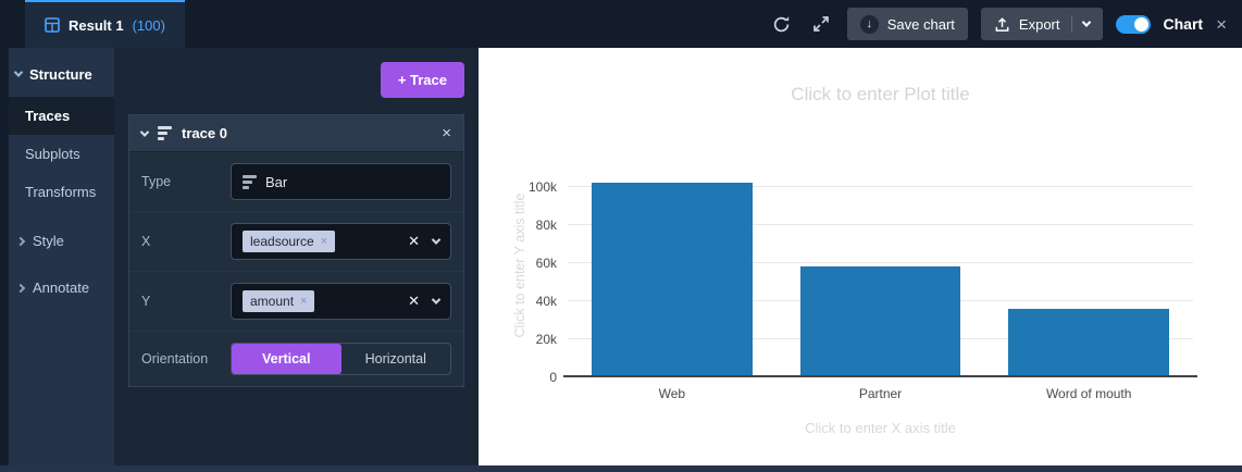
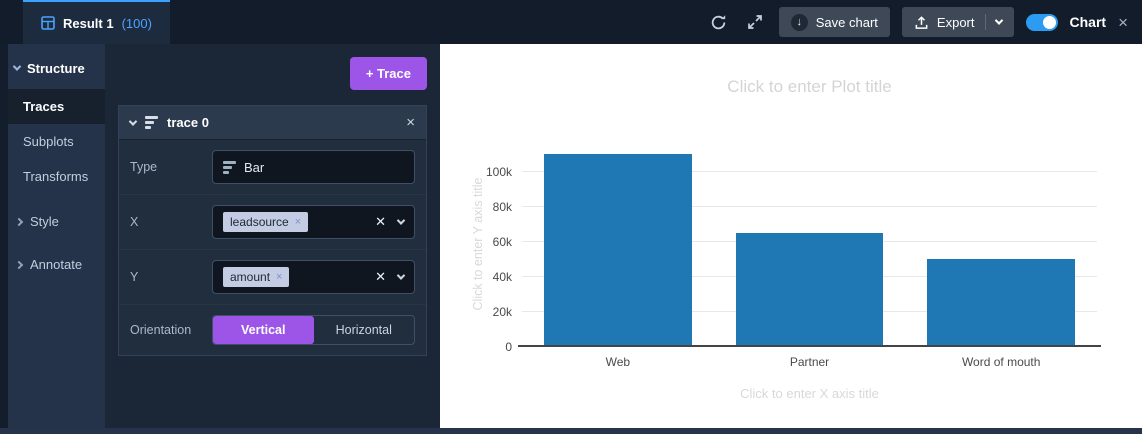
Web: 102k -> 110k
Partner: 58k -> 65k
Word of mouth: 36k -> 50k
